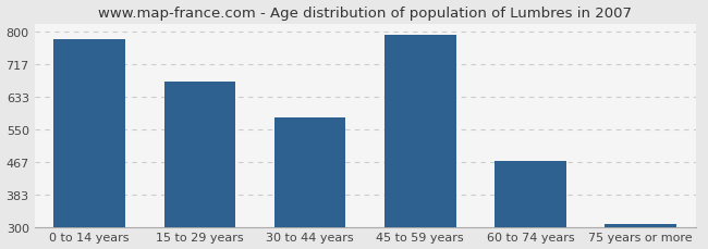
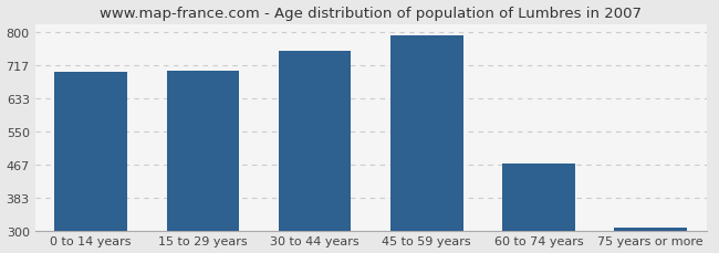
0 to 14 years: 780 -> 700
15 to 29 years: 670 -> 703
30 to 44 years: 580 -> 752
